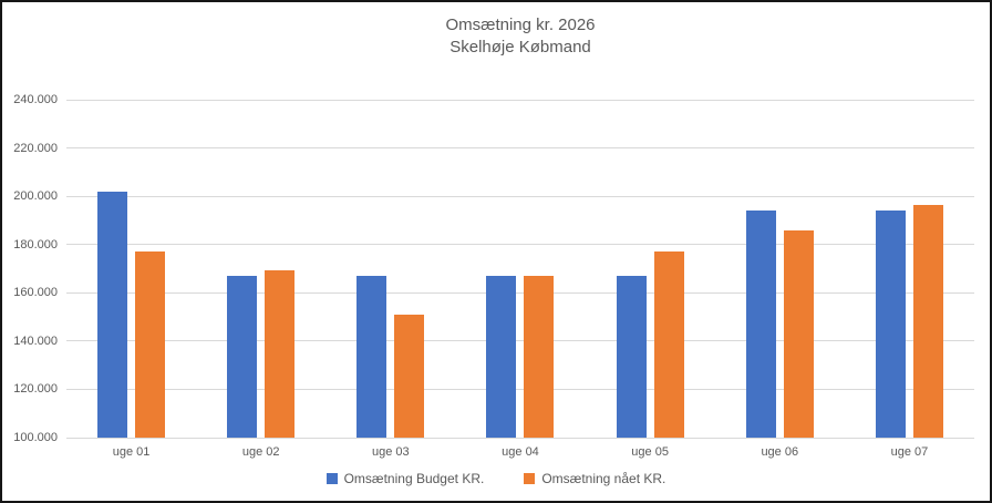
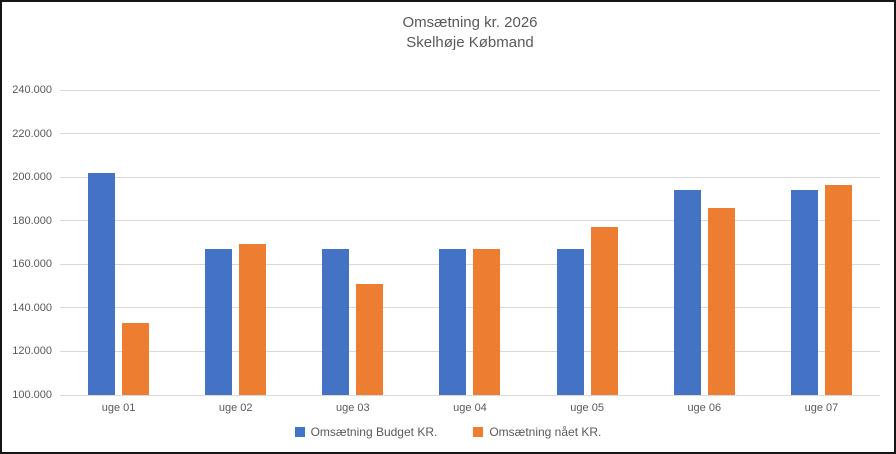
Omsætning nået KR./uge 01: 177000 -> 133000
